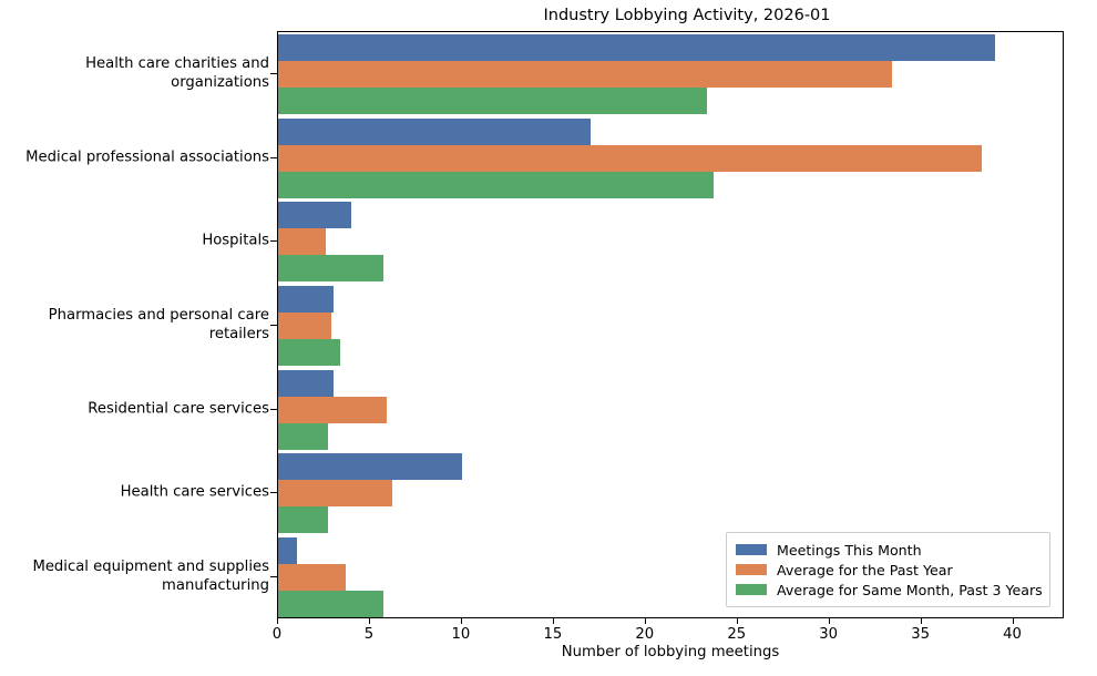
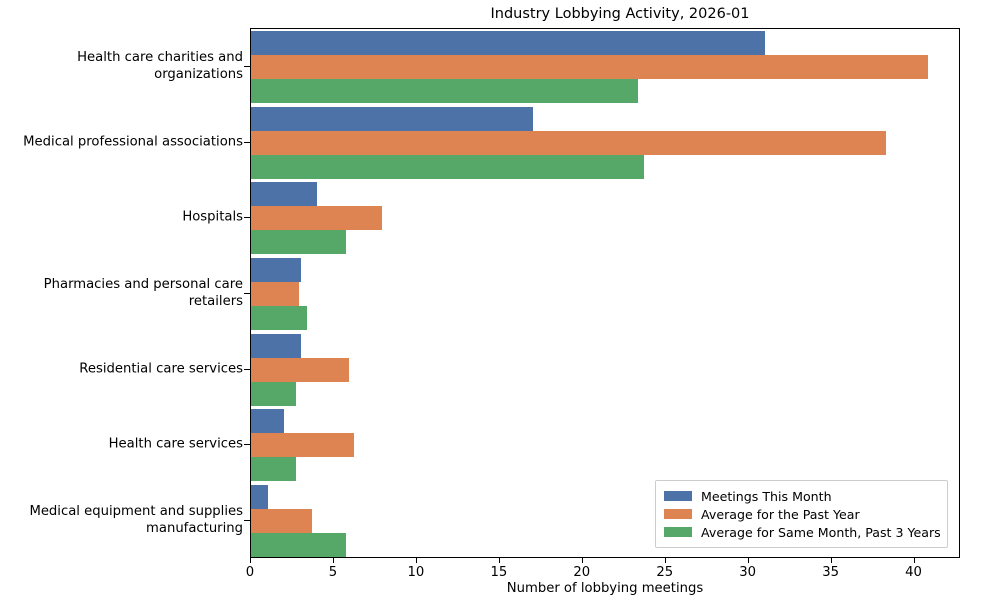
Meetings This Month/Health care charities and organizations: 39 -> 31
Average for the Past Year/Health care charities and organizations: 33.4 -> 40.8
Average for the Past Year/Hospitals: 2.6 -> 7.9
Meetings This Month/Health care services: 10 -> 2
